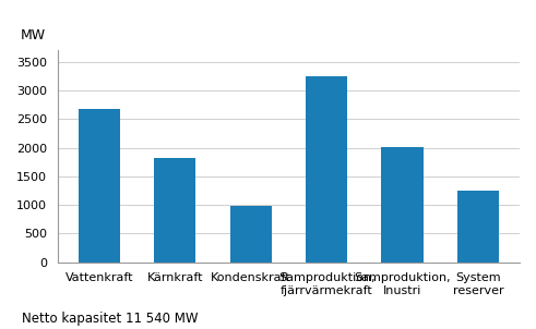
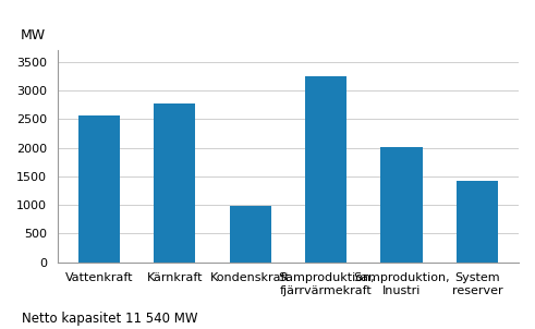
Vattenkraft: 2680 -> 2560
Kärnkraft: 1820 -> 2780
System reserver: 1240 -> 1420
